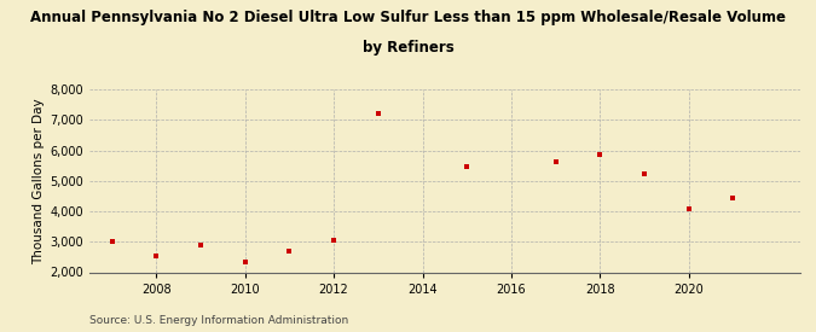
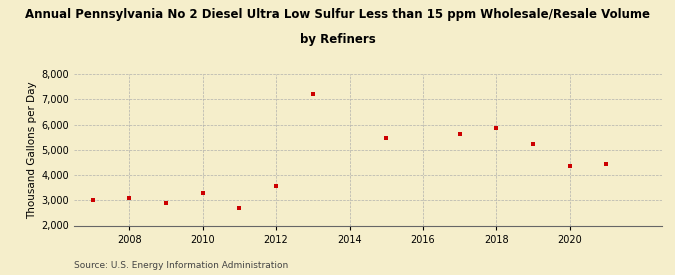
2008: 2,550 -> 3,100
2010: 2,350 -> 3,300
2012: 3,050 -> 3,550
2020: 4,100 -> 4,350
